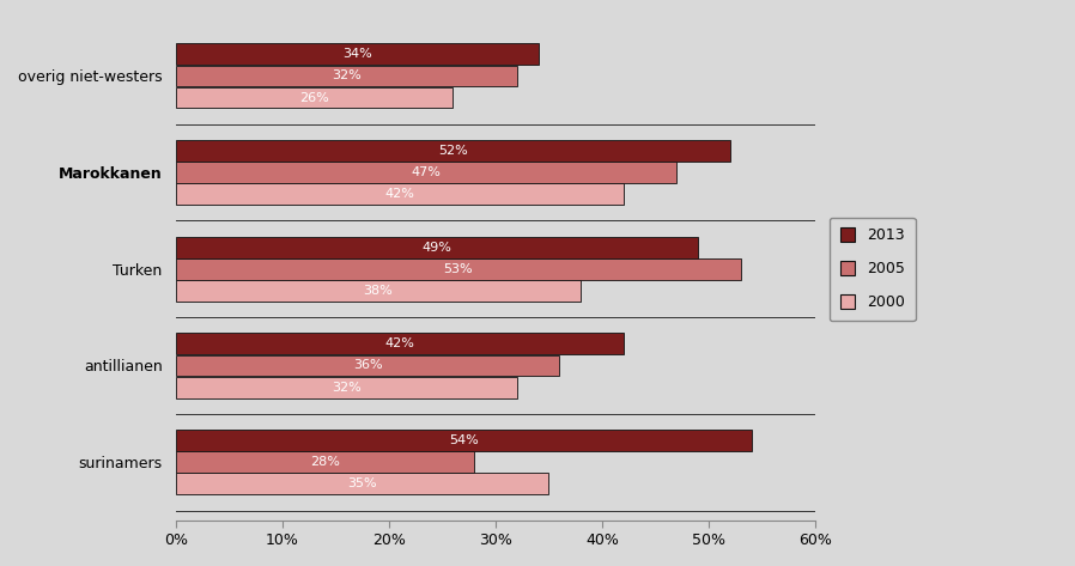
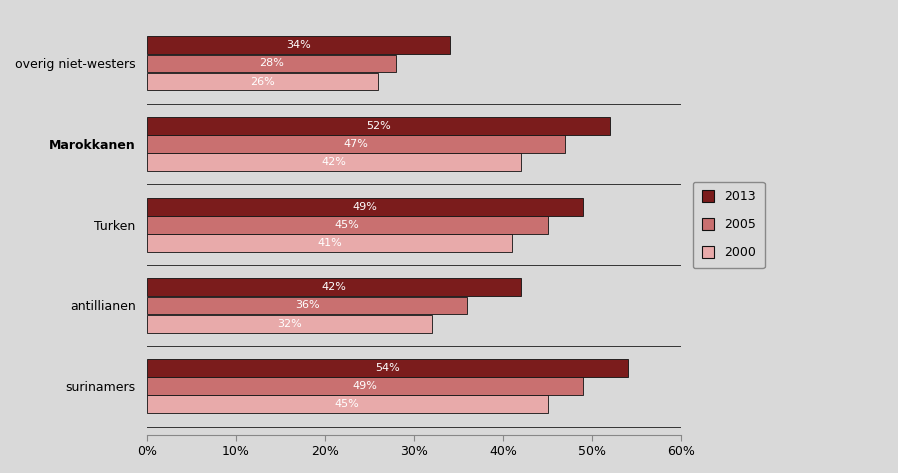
2005/overig niet-westers: 32% -> 28%
2005/Turken: 53% -> 45%
2000/Turken: 38% -> 41%
2005/surinamers: 28% -> 49%
2000/surinamers: 35% -> 45%
